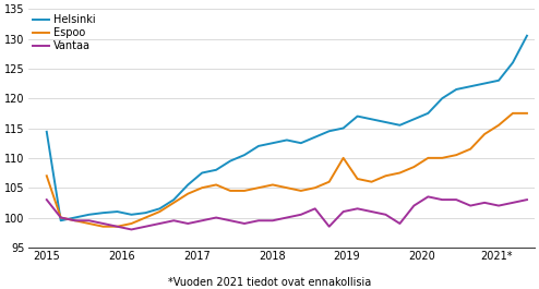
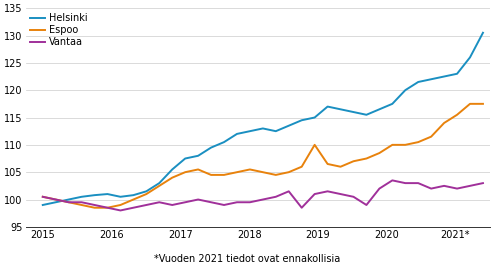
Helsinki/2015: 114.4 -> 99.0
Espoo/2015: 107.0 -> 100.5
Vantaa/2015: 103.0 -> 100.5
